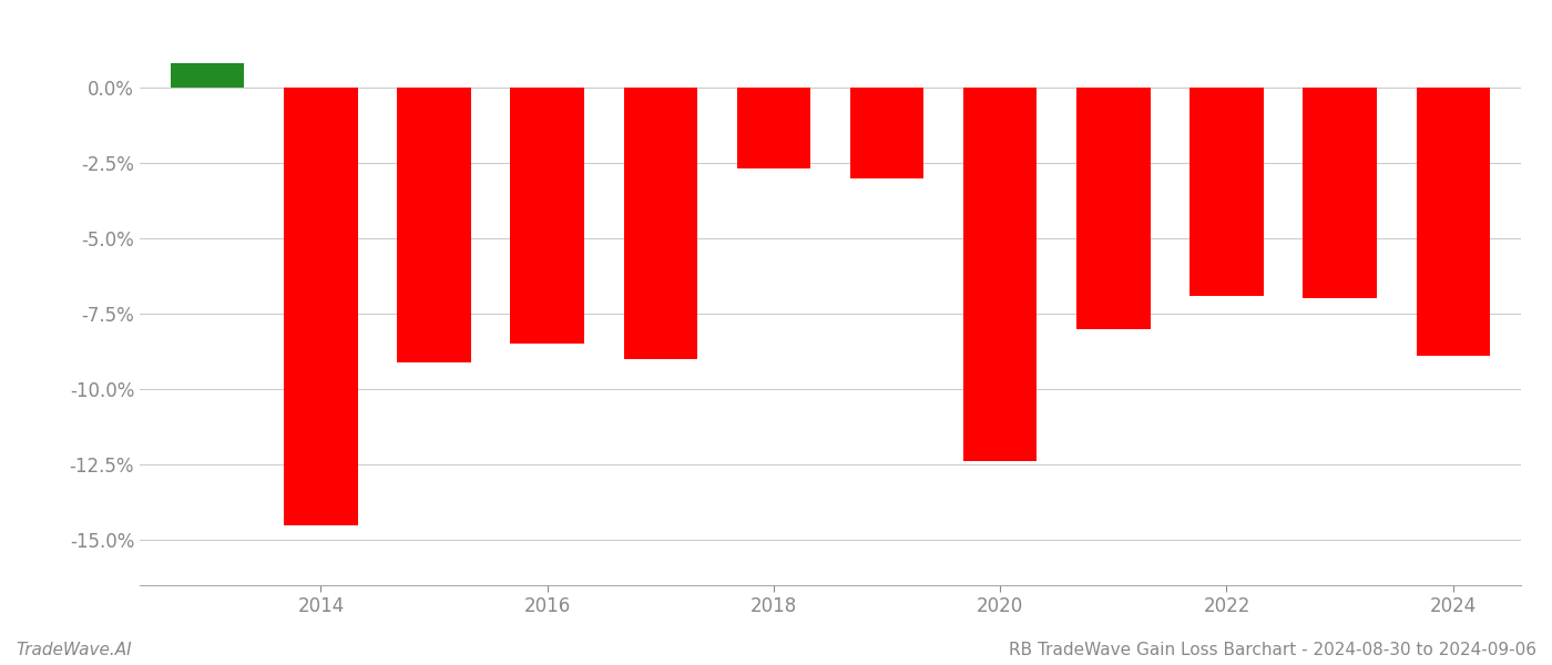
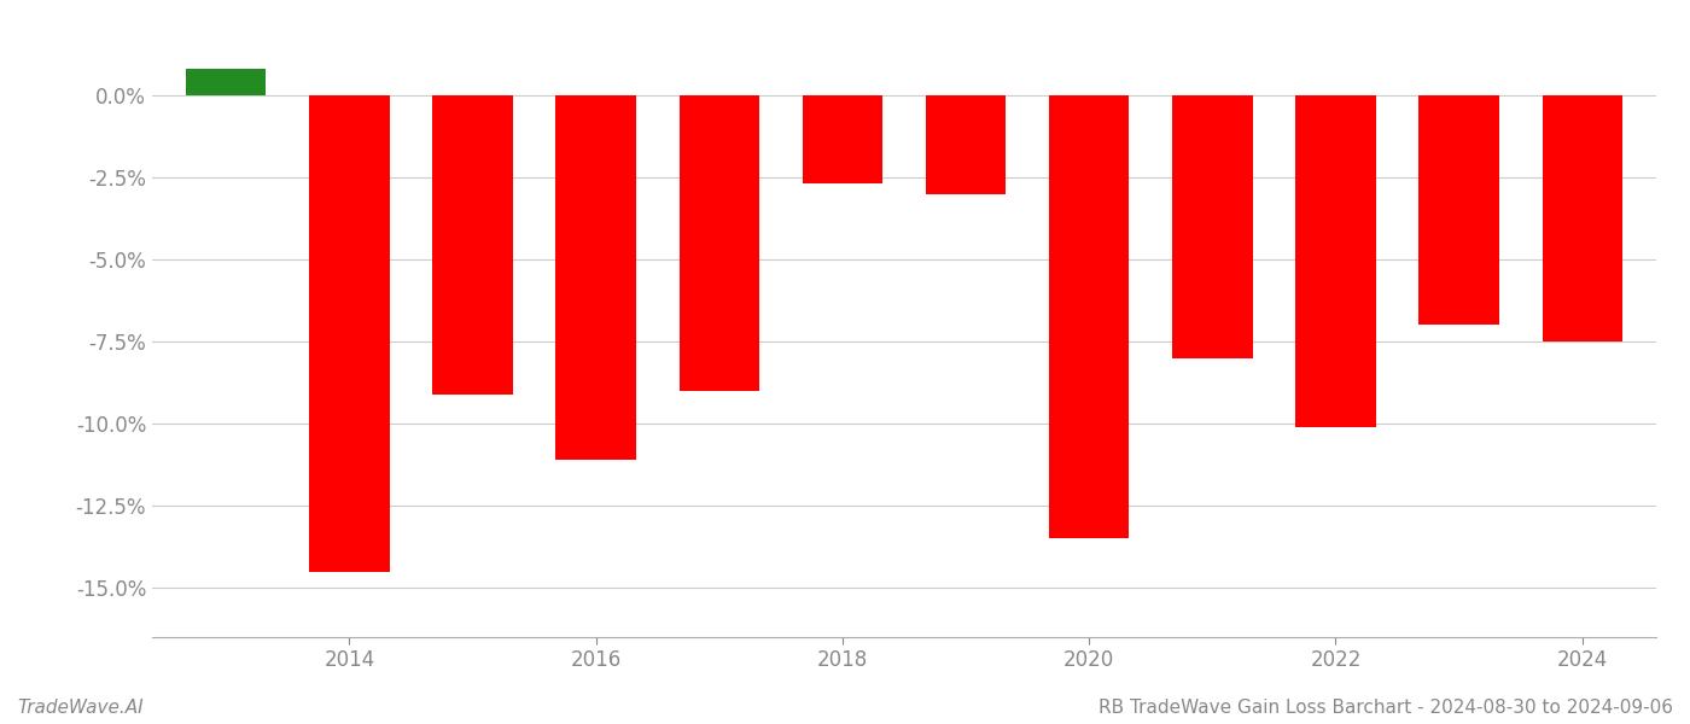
2016: -8.5% -> -11.1%
2020: -12.4% -> -13.5%
2022: -6.9% -> -10.1%
2024: -8.9% -> -7.5%
